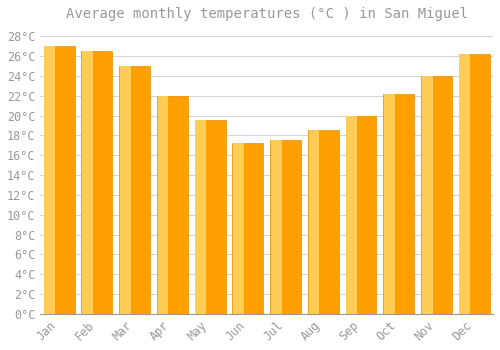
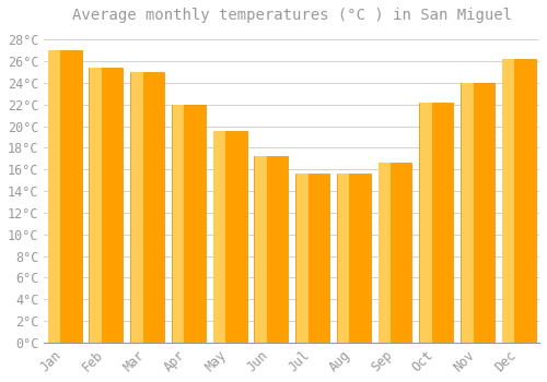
Feb: 26.5°C -> 25.4°C
Jul: 17.5°C -> 15.6°C
Aug: 18.5°C -> 15.6°C
Sep: 20.0°C -> 16.6°C
